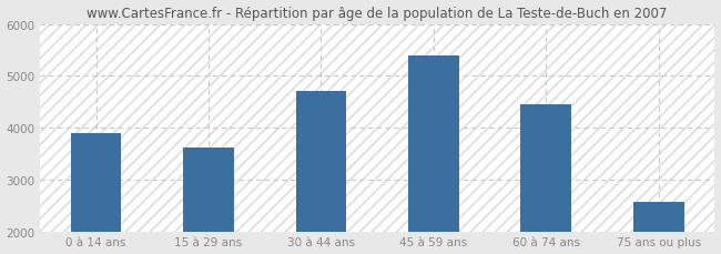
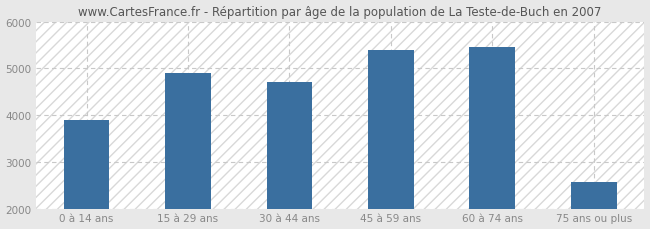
15 à 29 ans: 3620 -> 4900
60 à 74 ans: 4460 -> 5450
